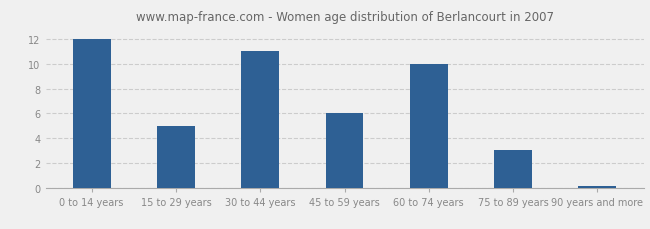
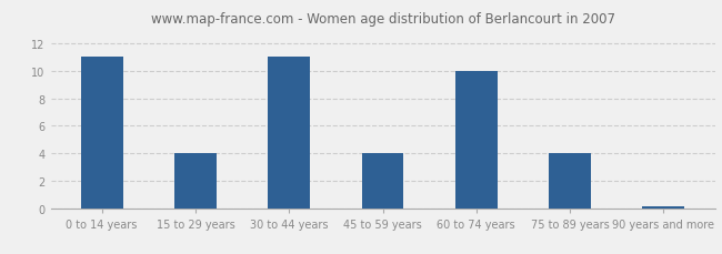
0 to 14 years: 12.0 -> 11.0
15 to 29 years: 5.0 -> 4.0
45 to 59 years: 6.0 -> 4.0
75 to 89 years: 3.0 -> 4.0
